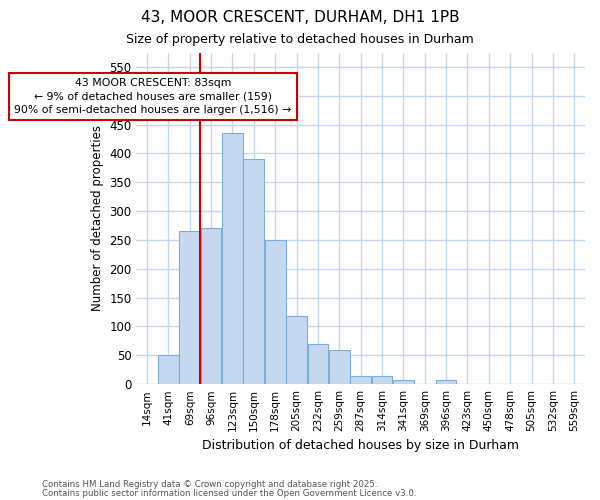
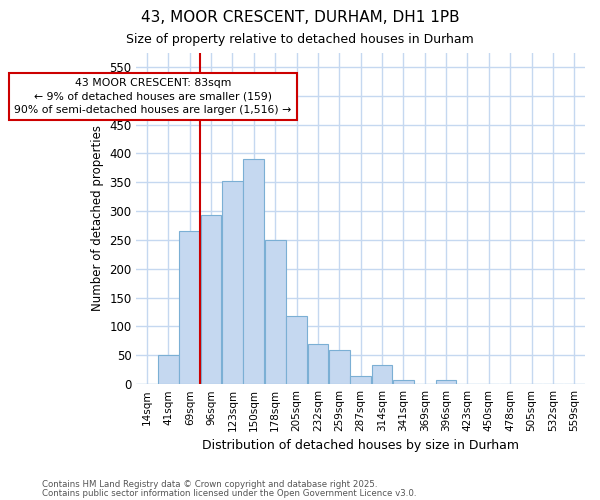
96sqm: 270 -> 294
123sqm: 435 -> 352
314sqm: 15 -> 34
